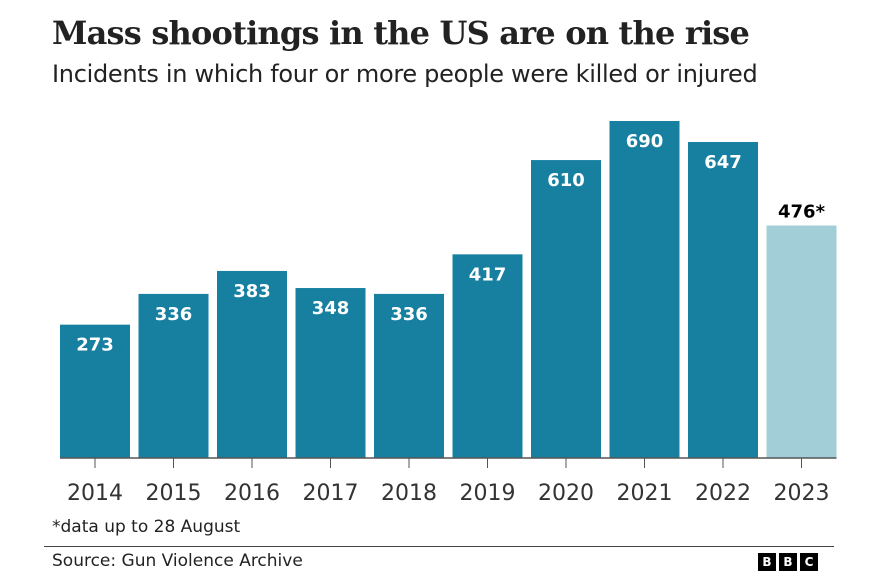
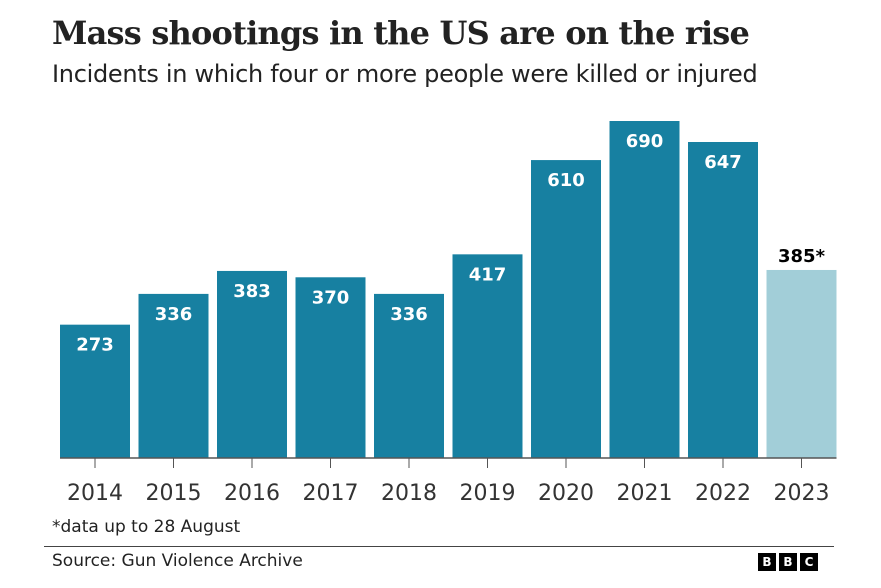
2017: 348 -> 370
2023: 476 -> 385
